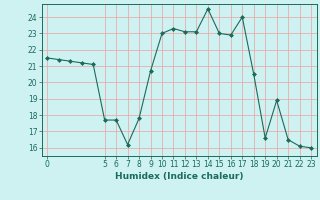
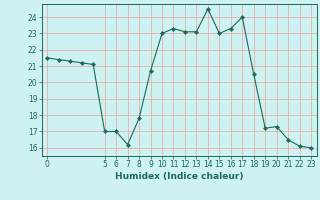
5: 17.7 -> 17.0
6: 17.7 -> 17.0
16: 22.9 -> 23.3
19: 16.6 -> 17.2
20: 18.9 -> 17.3
